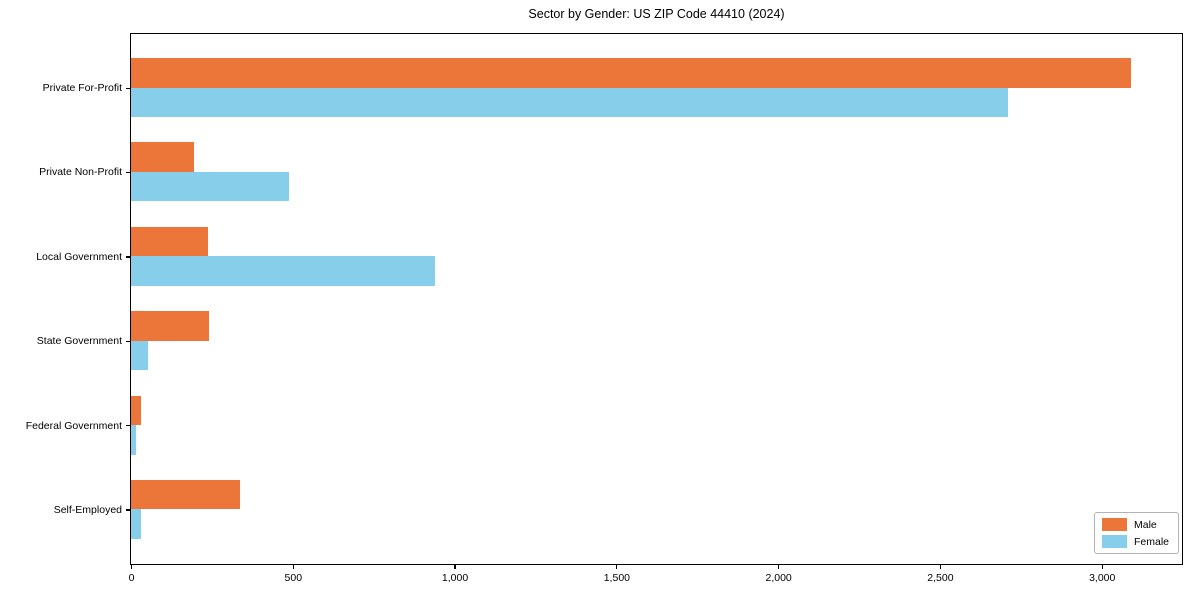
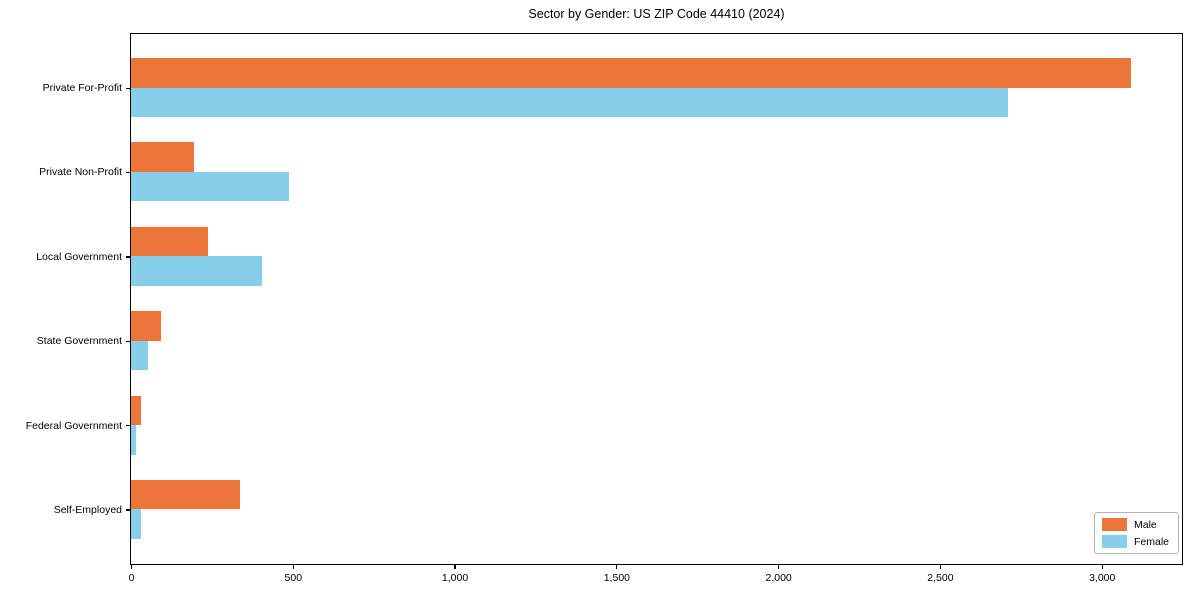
Female/Local Government: 940 -> 400
Male/State Government: 240 -> 90
